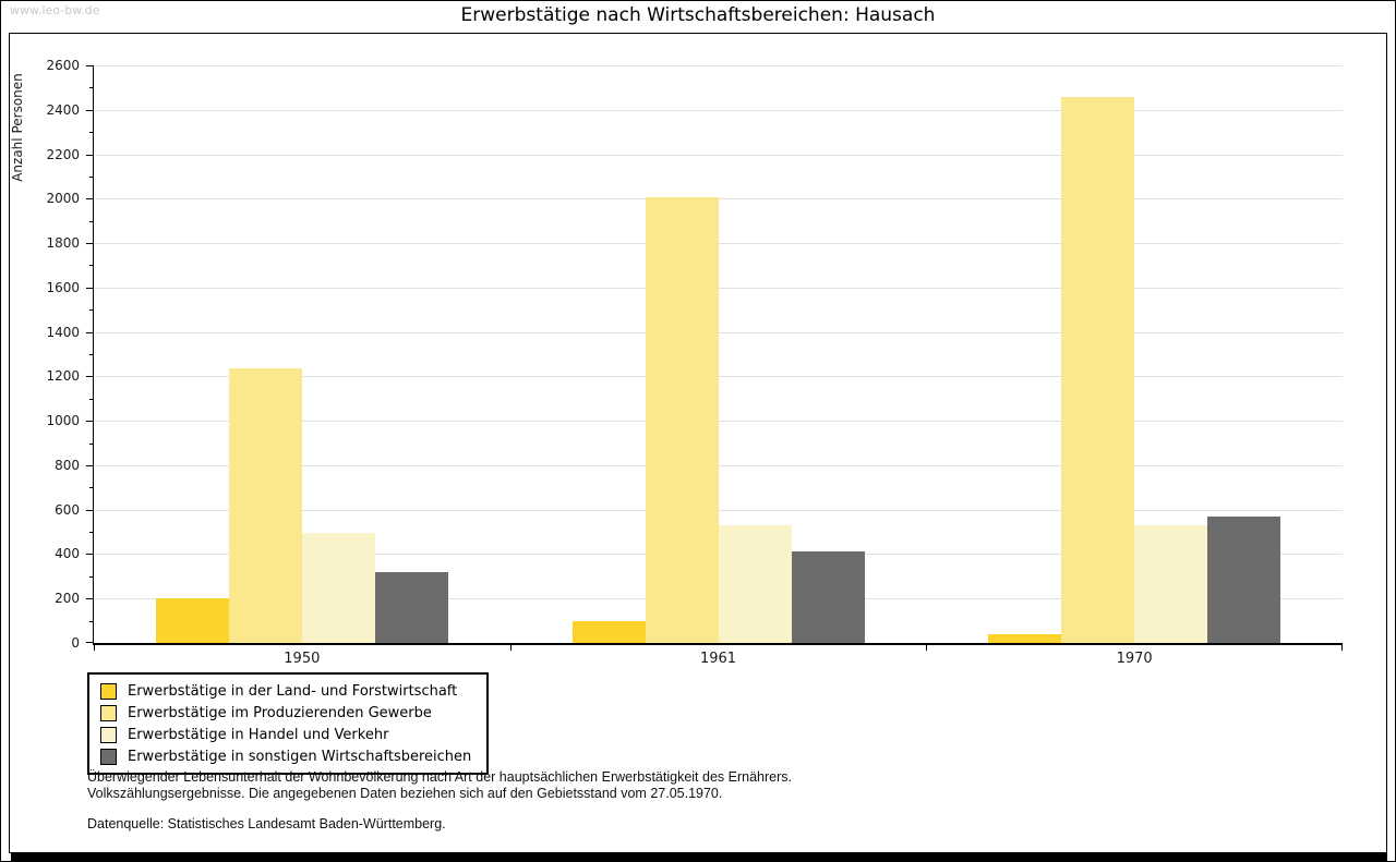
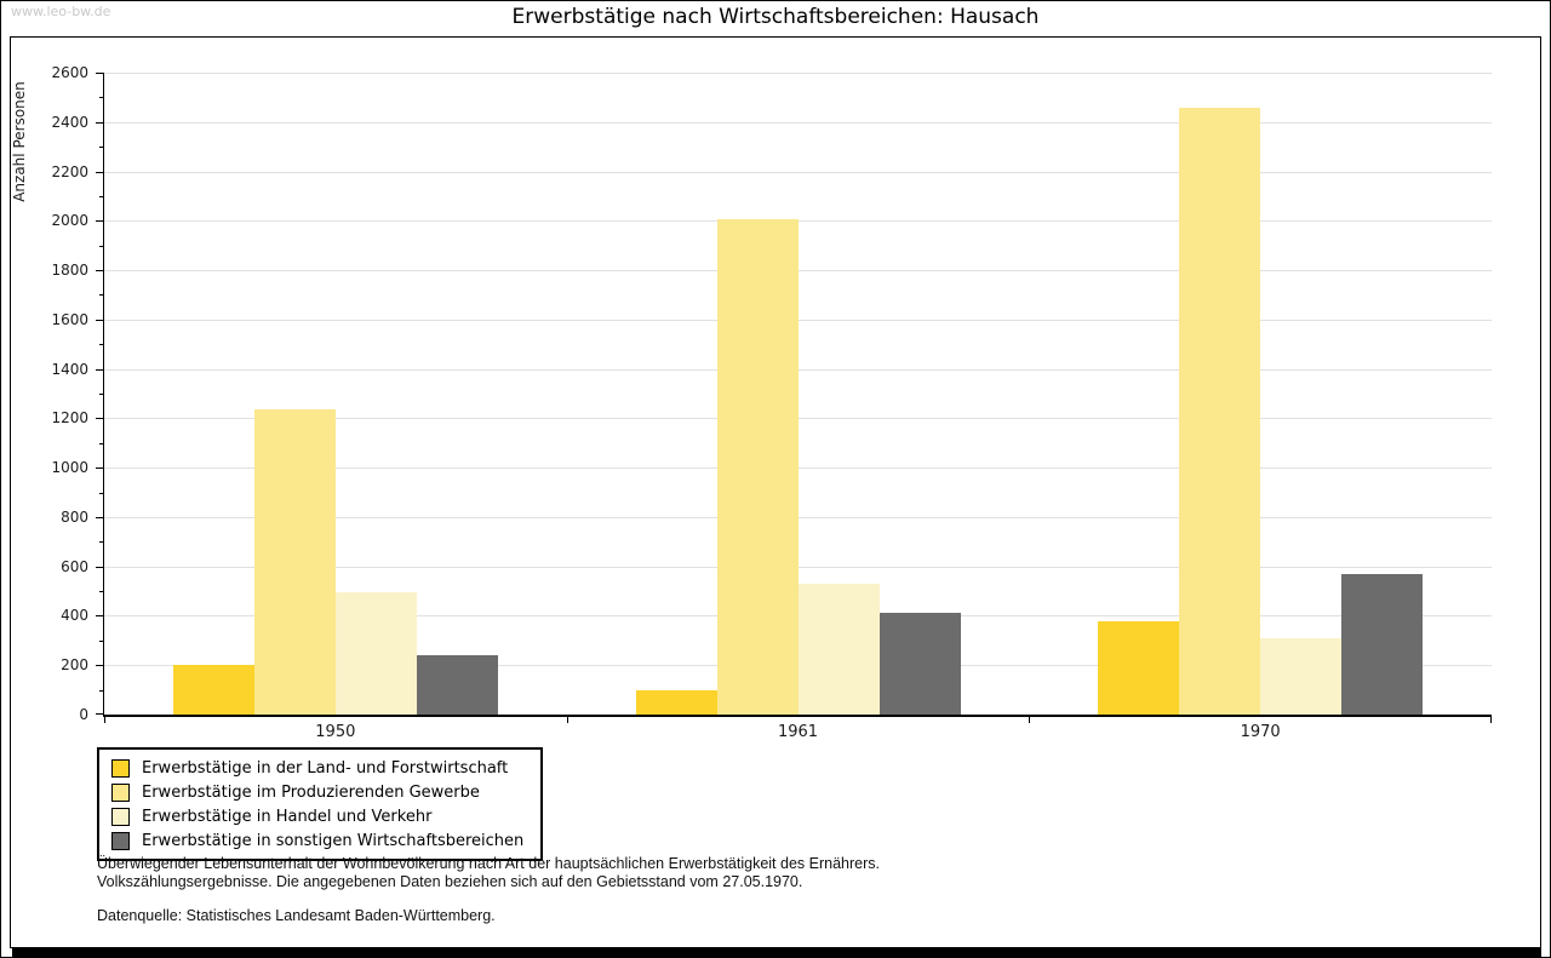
Erwerbstätige in sonstigen Wirtschaftsbereichen/1950: 320 -> 240
Erwerbstätige in der Land- und Forstwirtschaft/1970: 40 -> 380
Erwerbstätige in Handel und Verkehr/1970: 530 -> 310
